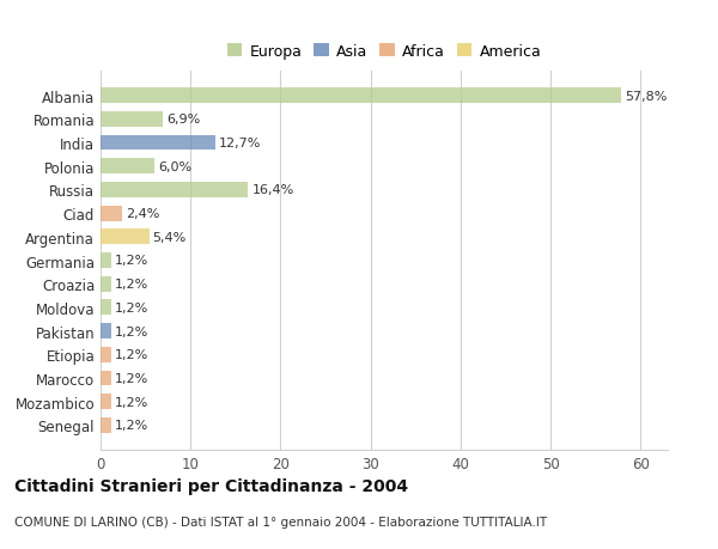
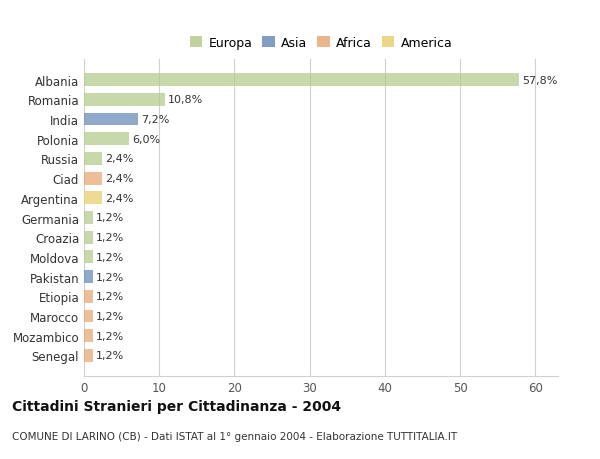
Romania: 6,9% -> 10,8%
India: 12,7% -> 7,2%
Russia: 16,4% -> 2,4%
Argentina: 5,4% -> 2,4%
